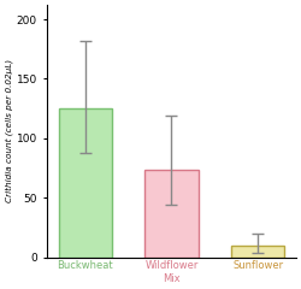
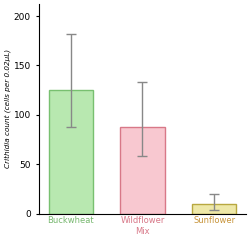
Wildflower Mix: 74 -> 88
